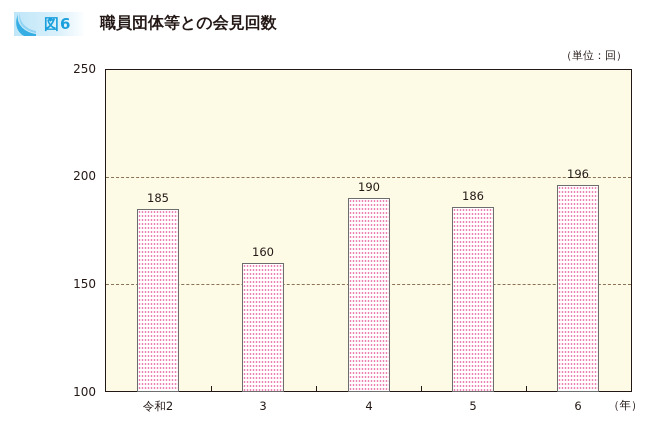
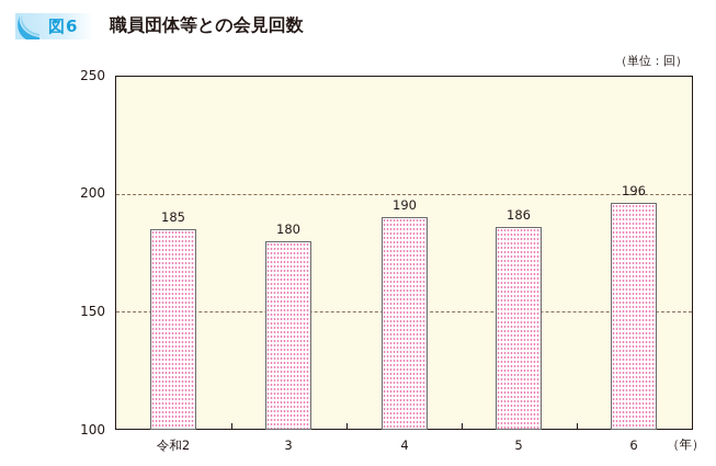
3: 160 -> 180
